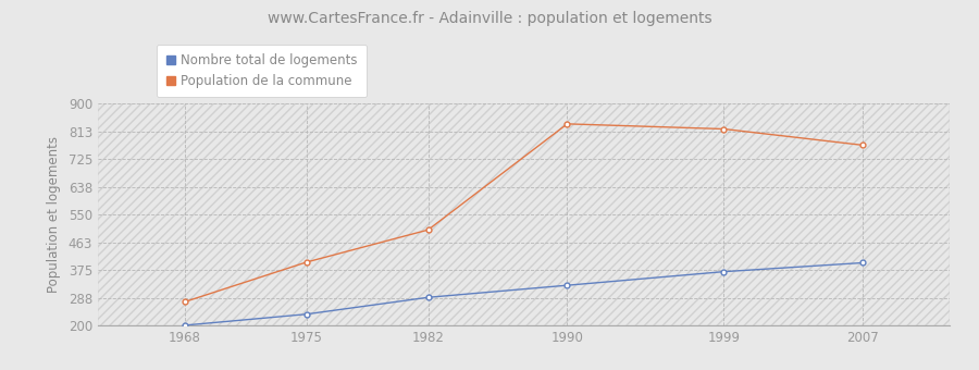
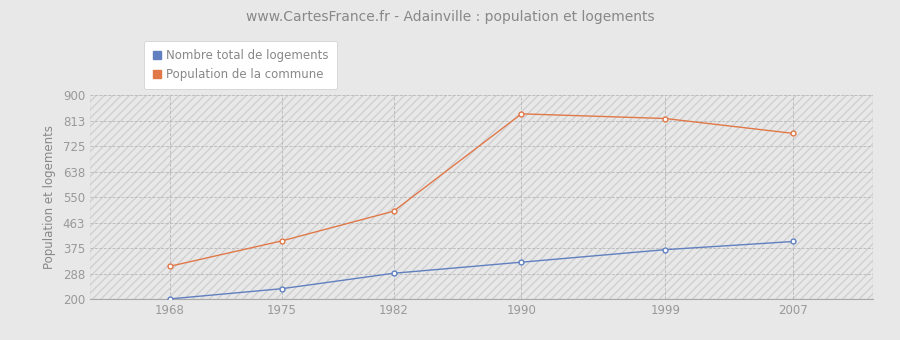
Population de la commune/1968: 275 -> 313
